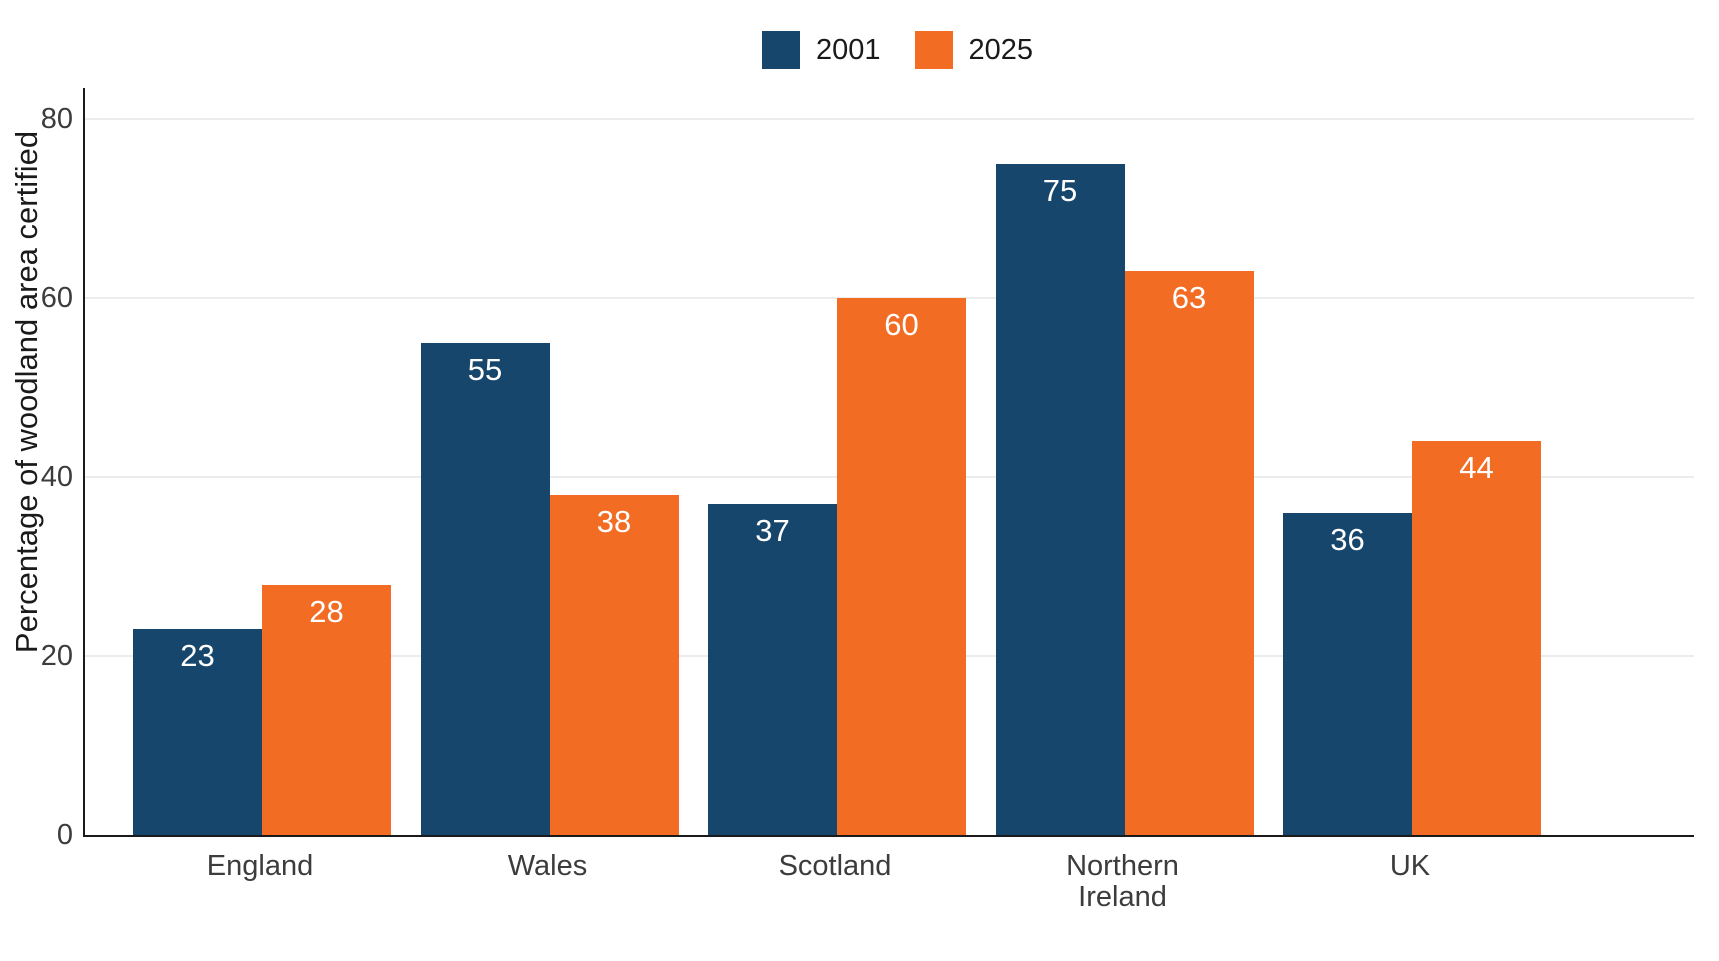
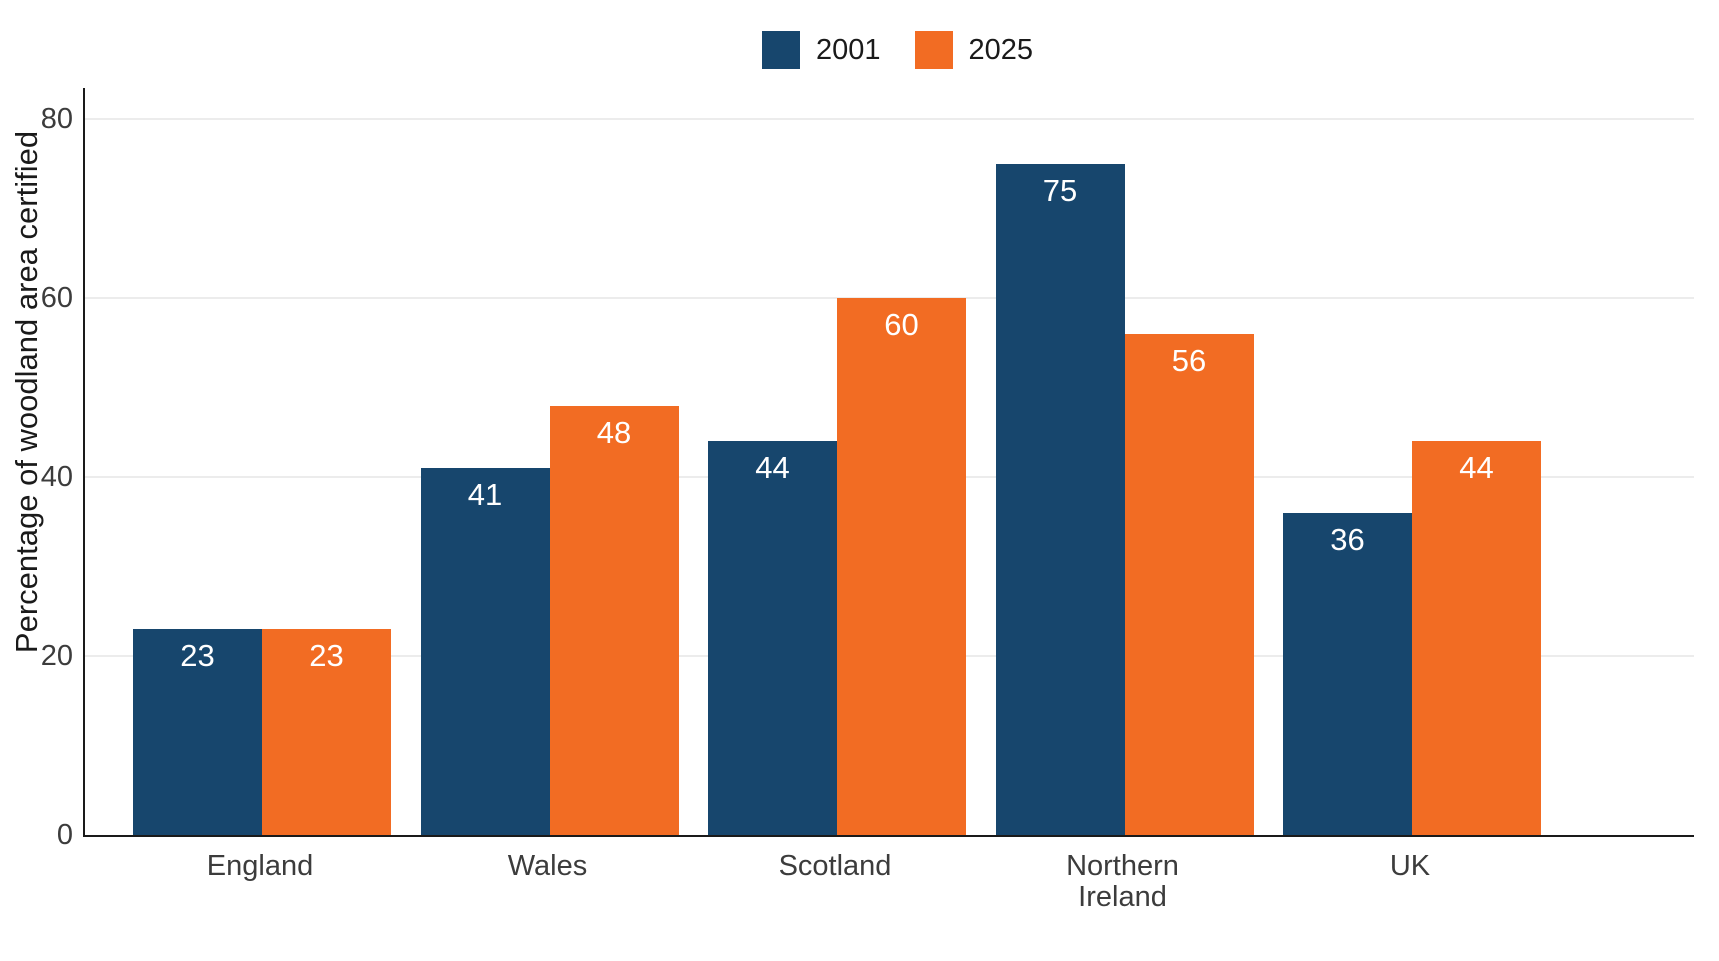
2025/England: 28 -> 23
2001/Wales: 55 -> 41
2025/Wales: 38 -> 48
2001/Scotland: 37 -> 44
2025/Northern Ireland: 63 -> 56
